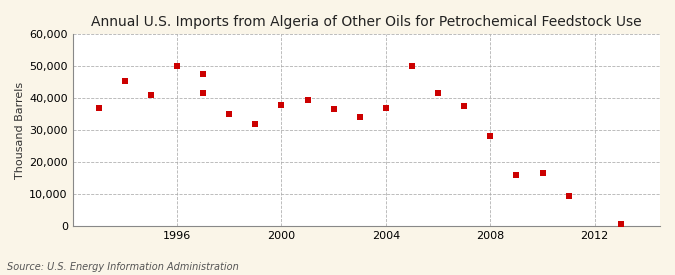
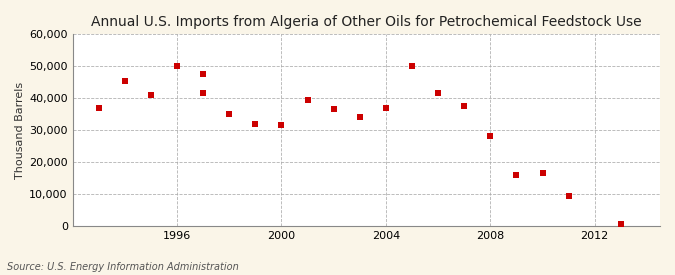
2000: 38,000 -> 31,500
